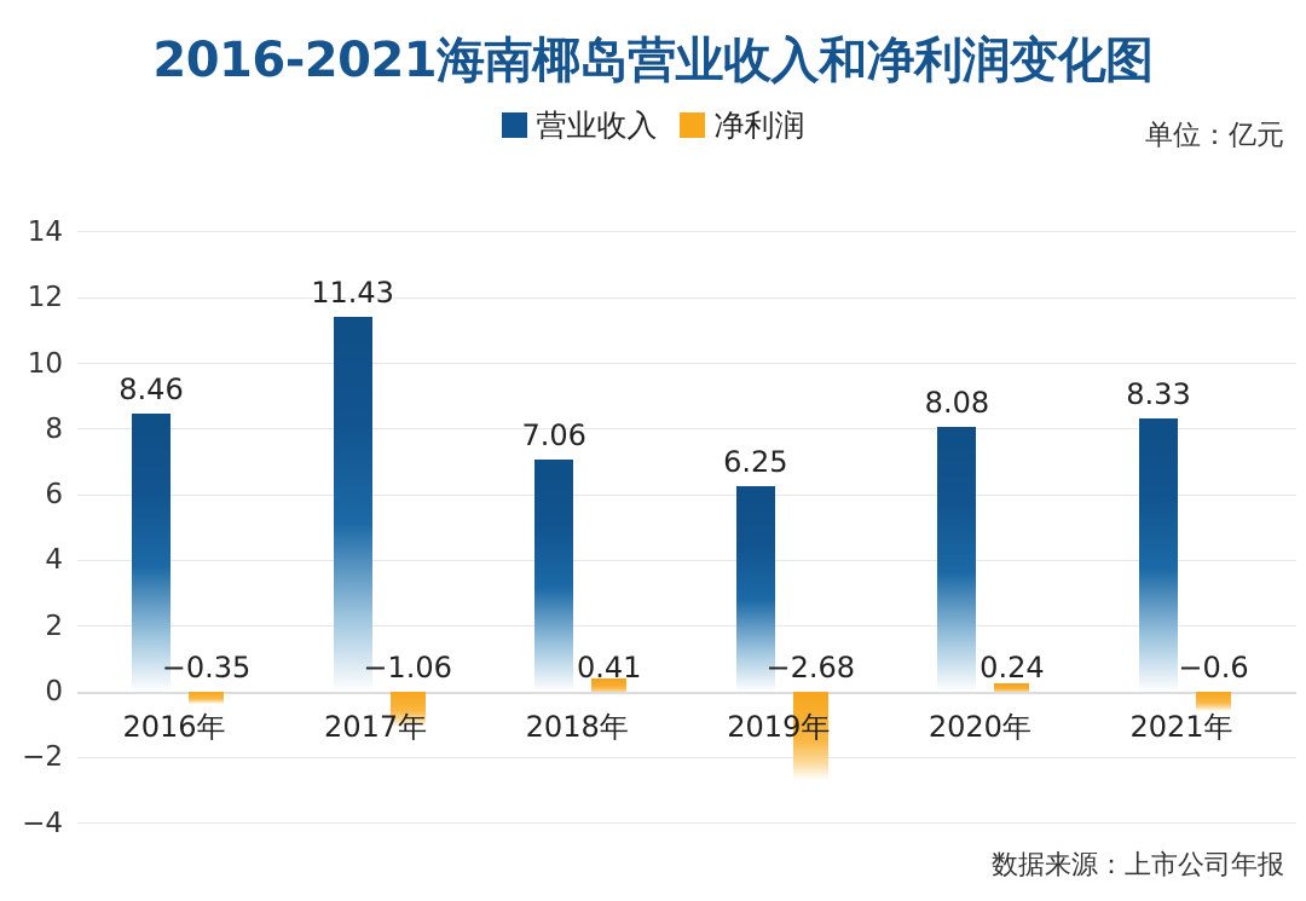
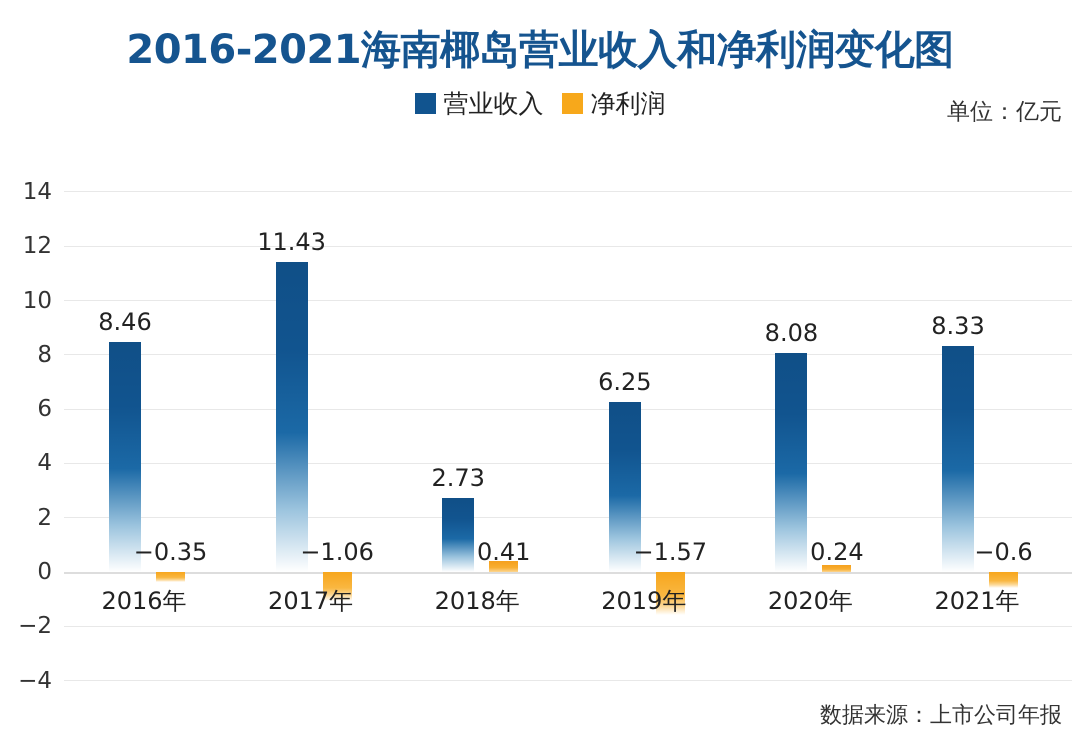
营业收入/2018年: 7.06 -> 2.73
净利润/2019年: −2.68 -> −1.57
